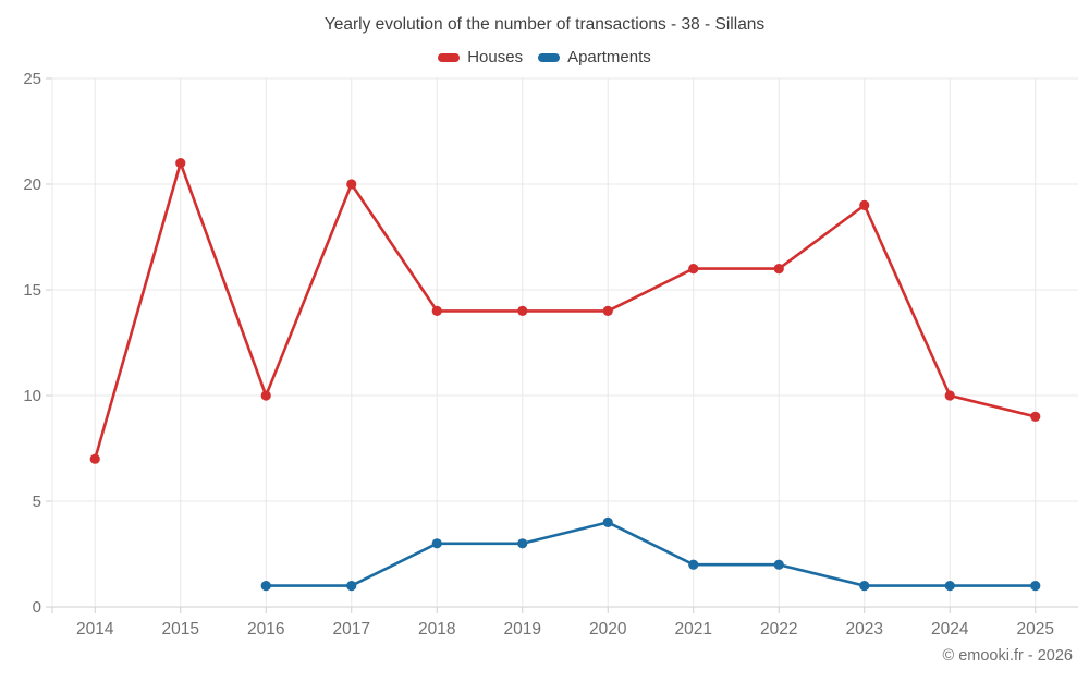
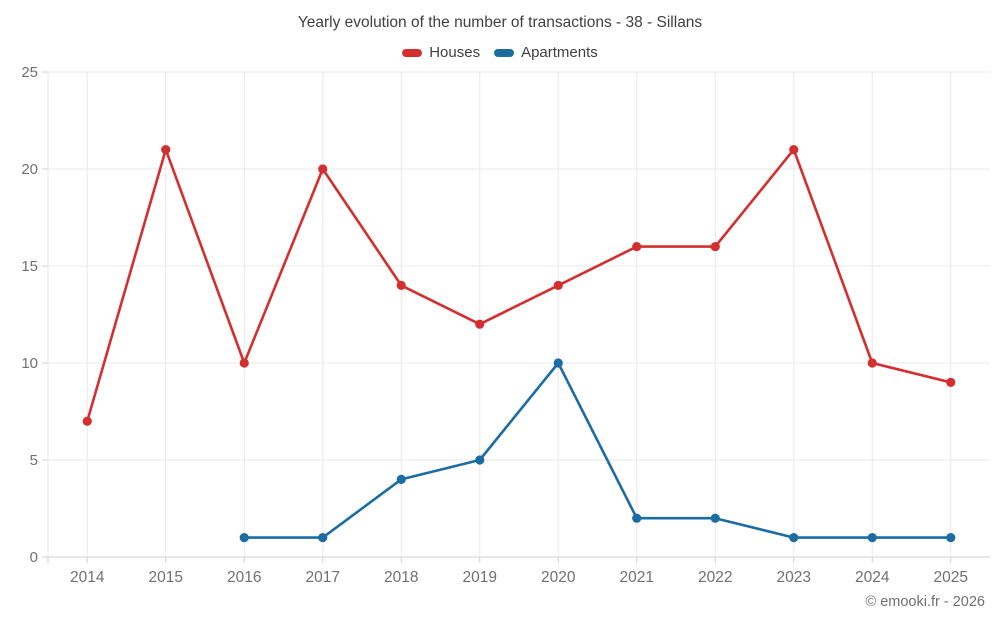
Apartments/2018: 3 -> 4
Houses/2019: 14 -> 12
Apartments/2019: 3 -> 5
Apartments/2020: 4 -> 10
Houses/2023: 19 -> 21
